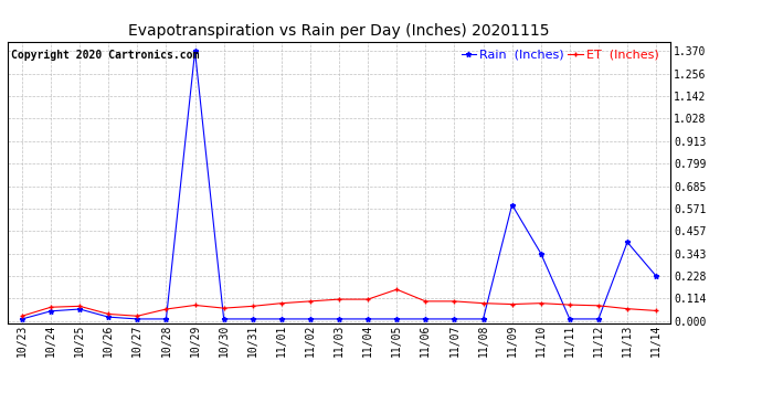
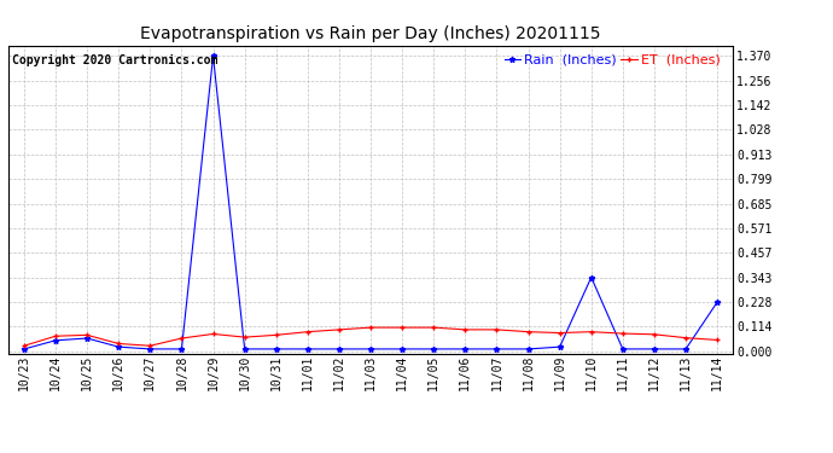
ET (Inches)/11/05: 0.16 -> 0.11
Rain (Inches)/11/09: 0.59 -> 0.02
Rain (Inches)/11/13: 0.40 -> 0.01
